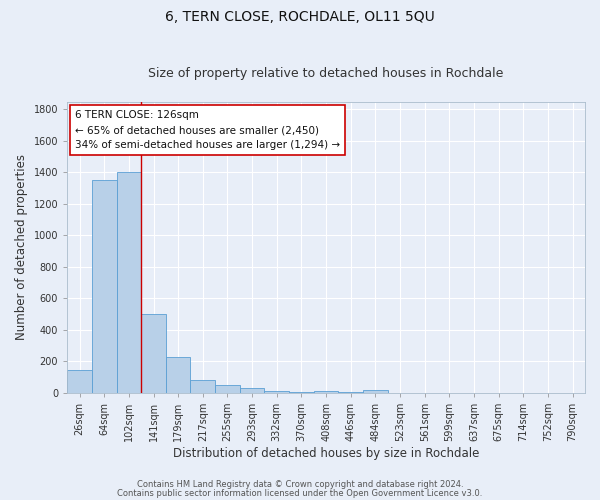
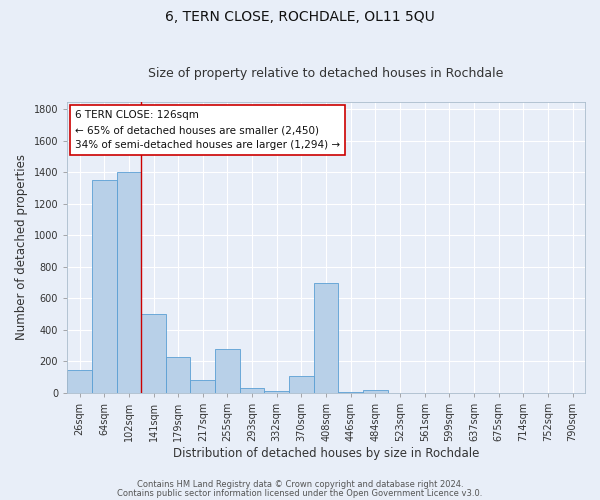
255sqm: 50 -> 280
370sqm: 0 -> 110
408sqm: 20 -> 700
